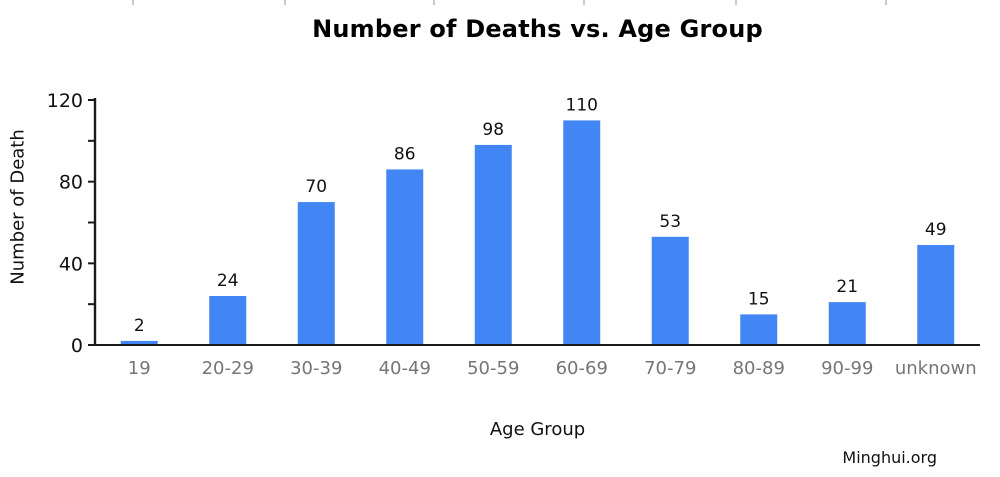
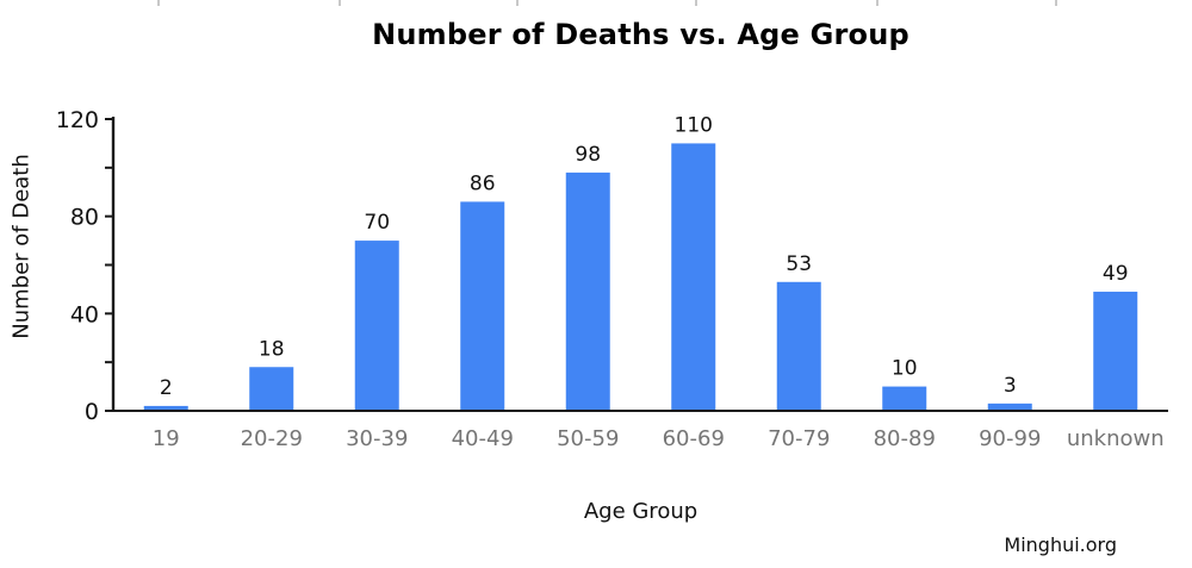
20-29: 24 -> 18
80-89: 15 -> 10
90-99: 21 -> 3
